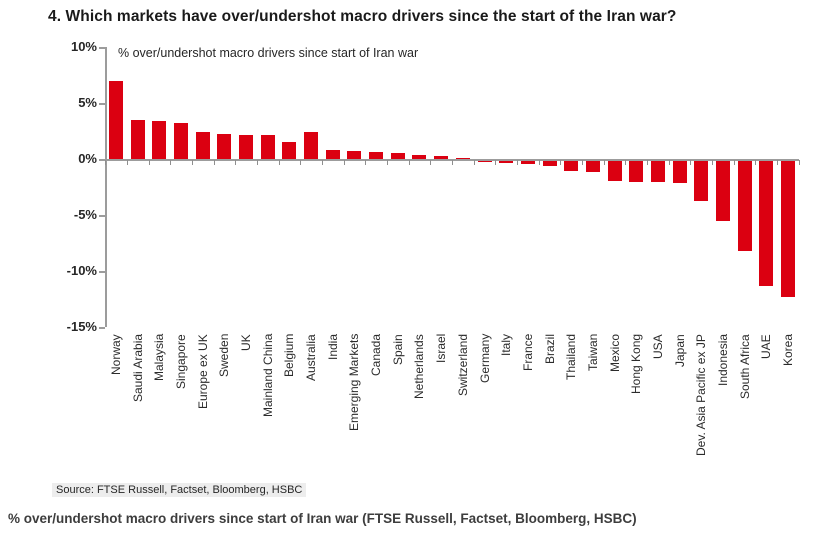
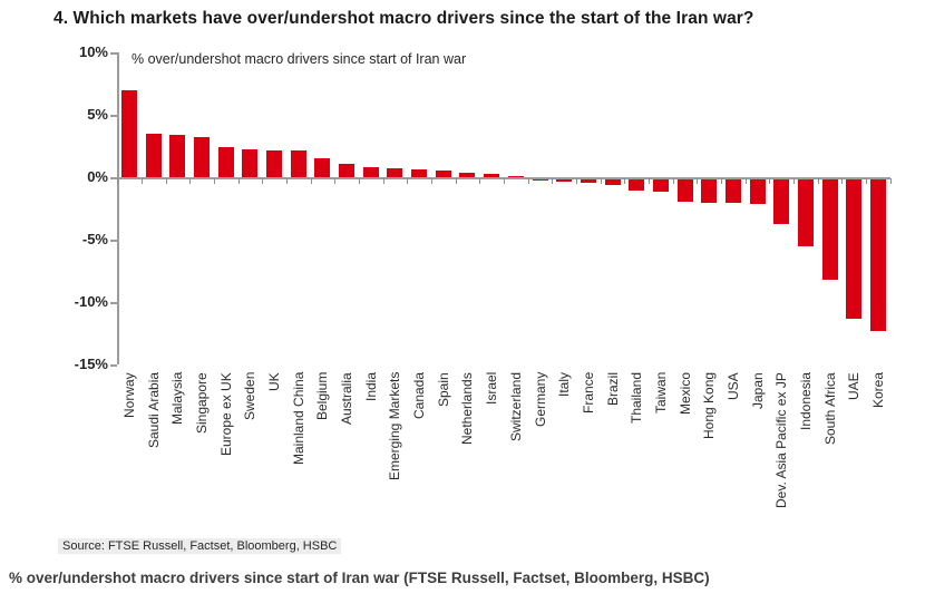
Australia: 2.4% -> 1.1%
